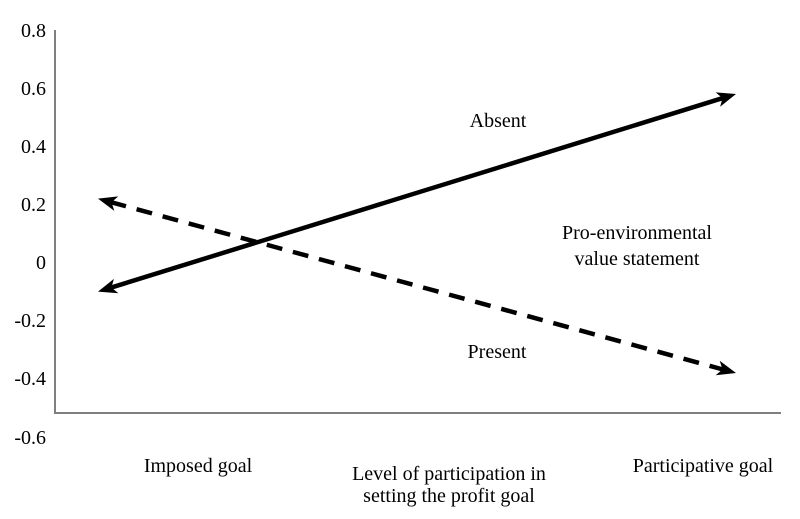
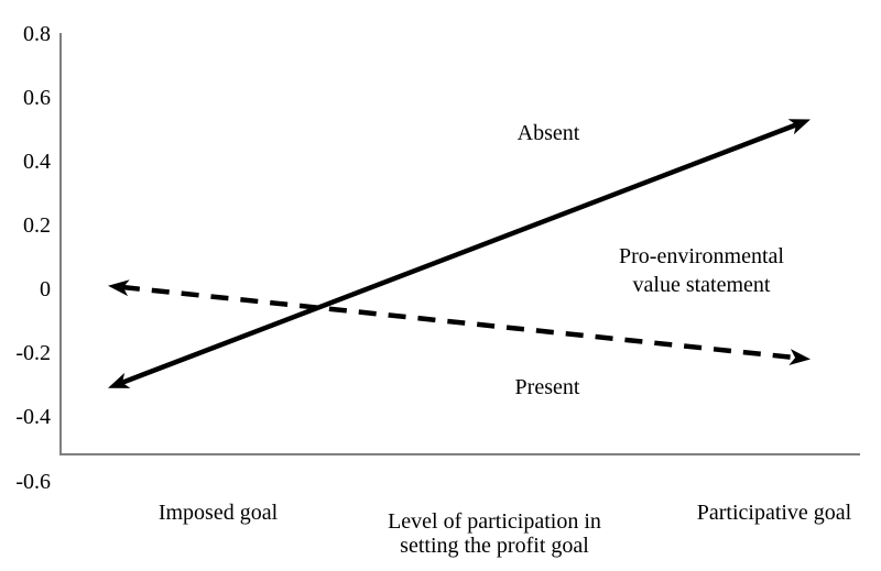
Absent/Imposed goal: -0.10 -> -0.31
Present/Imposed goal: 0.22 -> 0.01
Absent/Participative goal: 0.58 -> 0.53
Present/Participative goal: -0.38 -> -0.22
